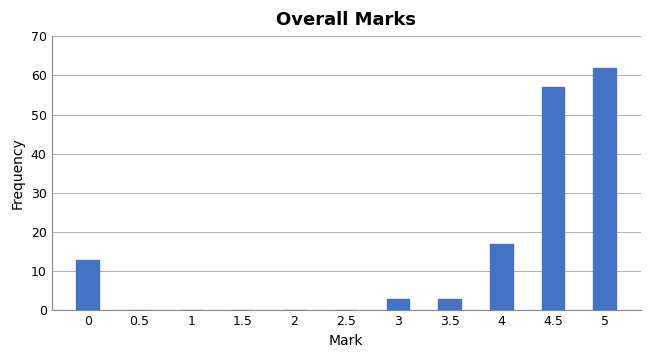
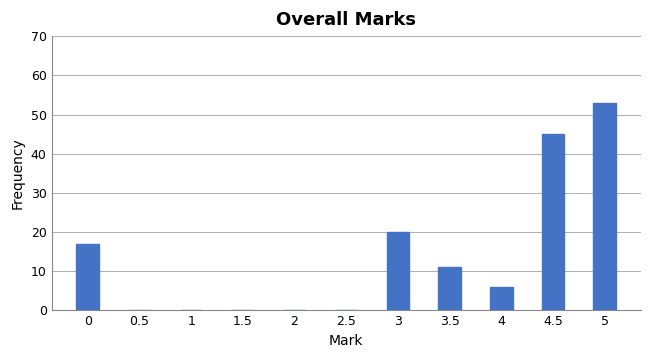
0: 13 -> 17
3: 3 -> 20
3.5: 3 -> 11
4: 17 -> 6
4.5: 57 -> 45
5: 62 -> 53
